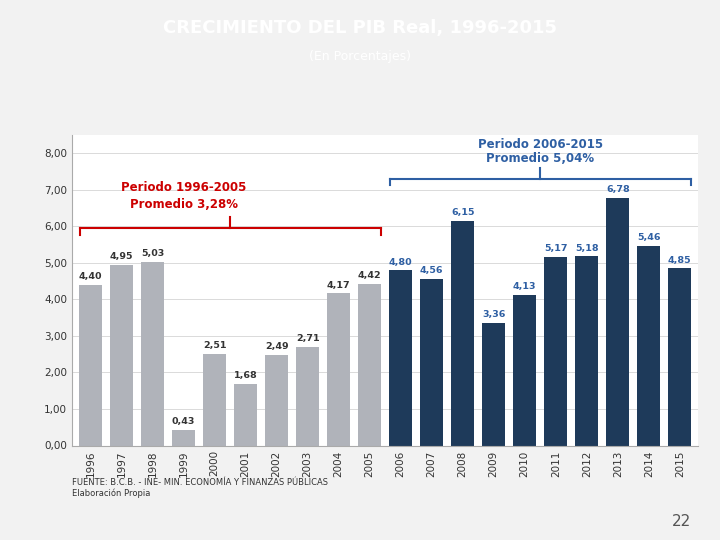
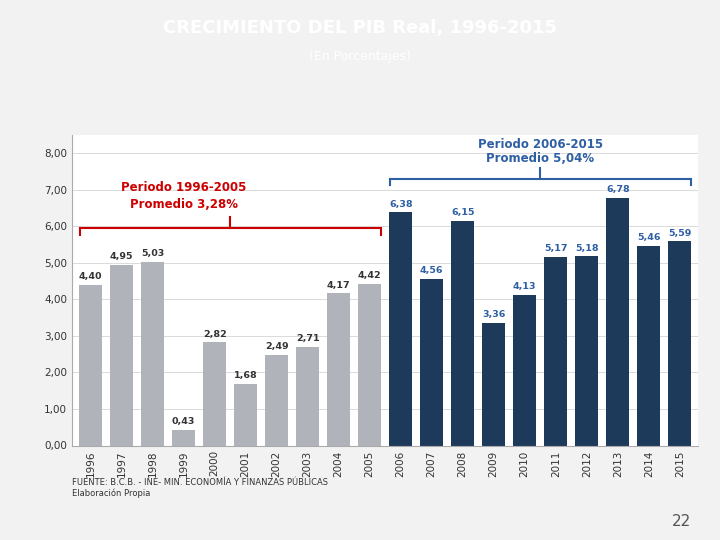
2000: 2,51 -> 2,82
2006: 4,80 -> 6,38
2015: 4,85 -> 5,59
